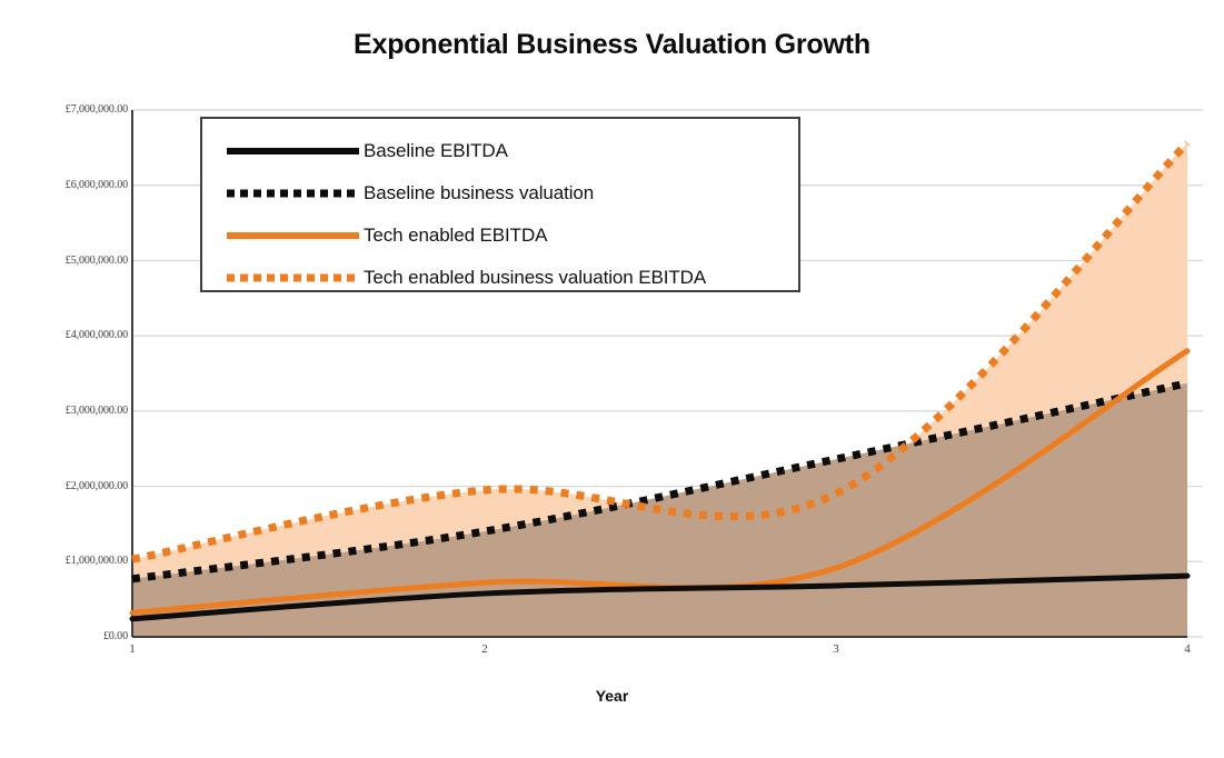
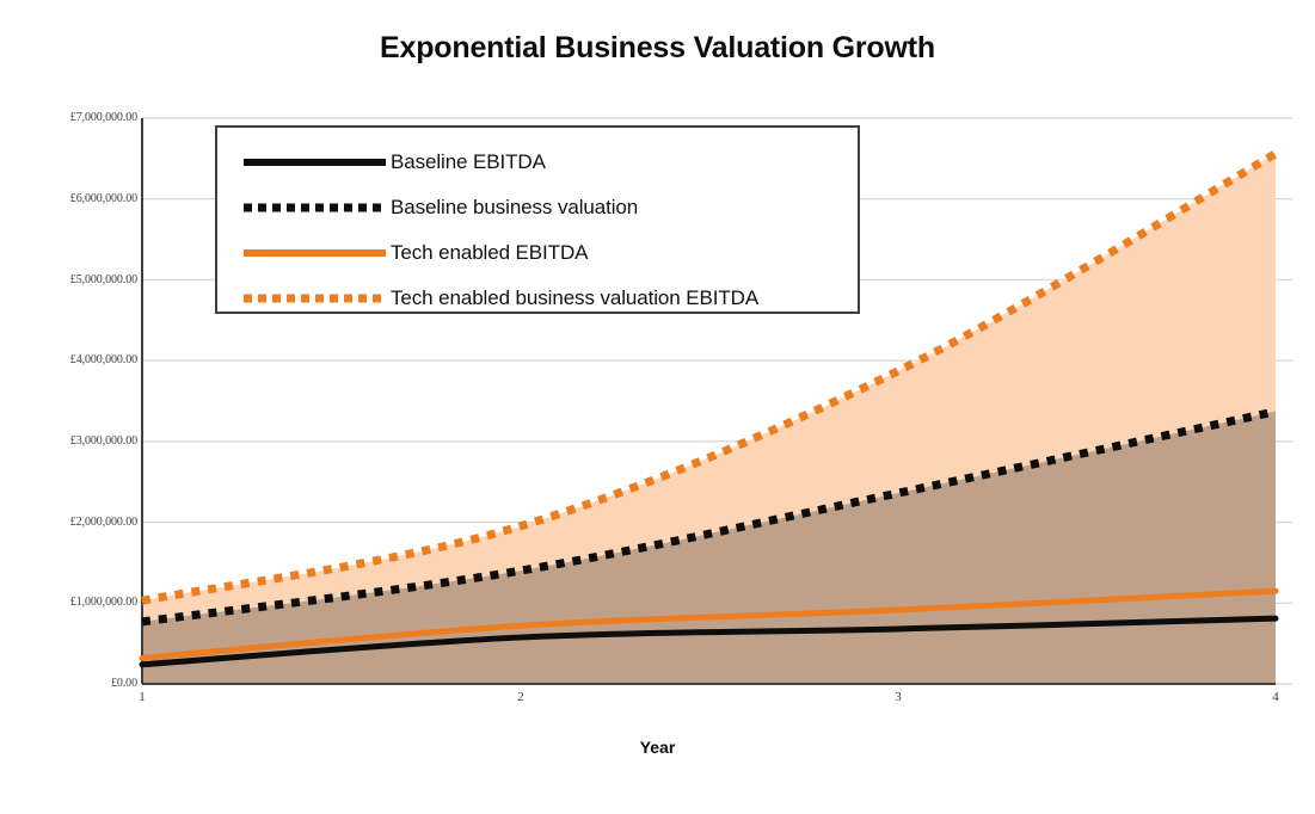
Tech enabled business valuation EBITDA/3: £1900000 -> £3900000
Tech enabled EBITDA/4: £3800000 -> £1200000
